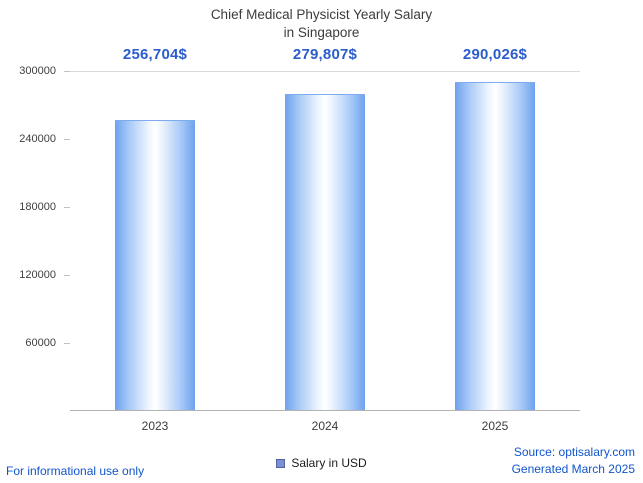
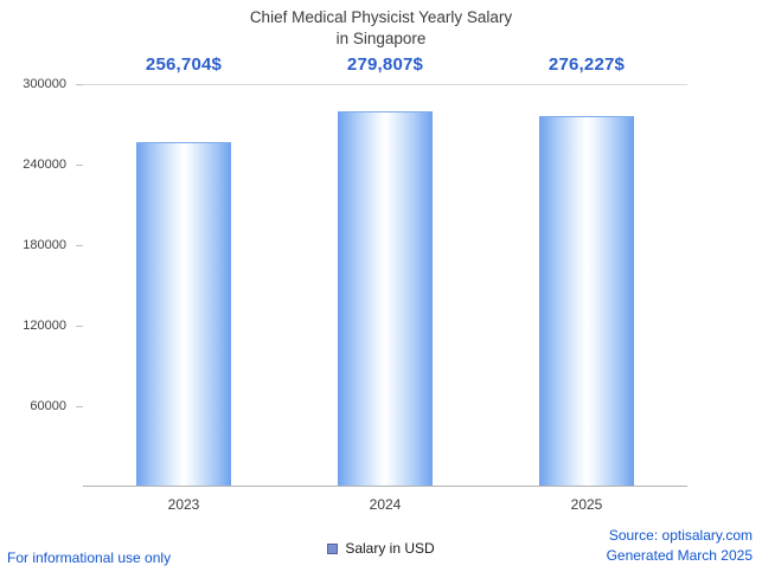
2025: 290,026 -> 276,227
